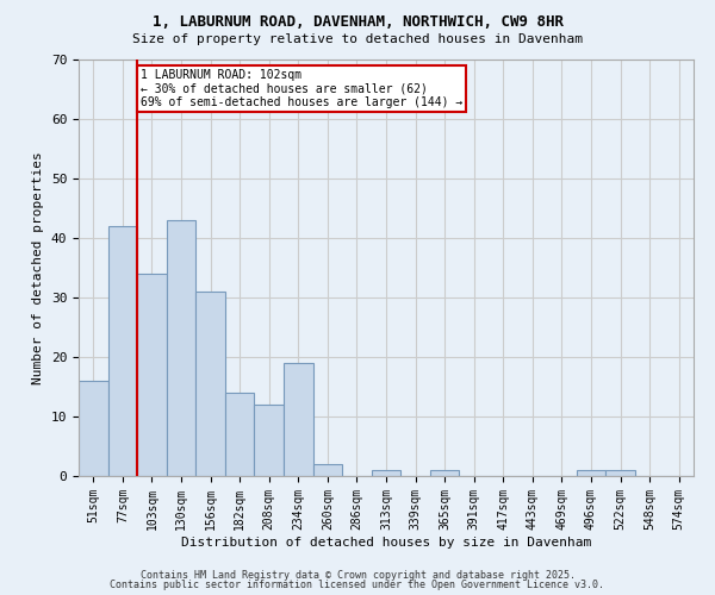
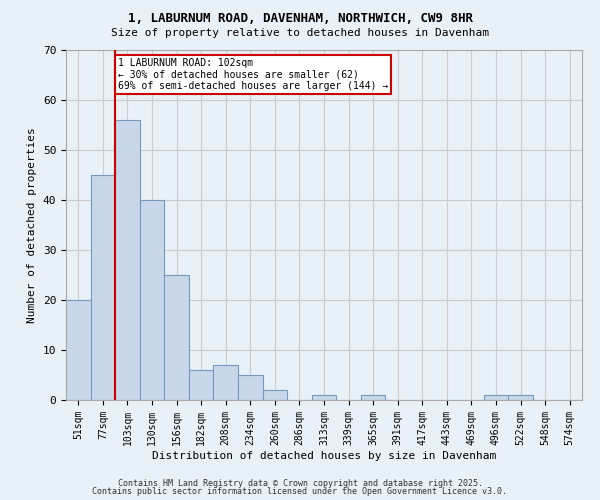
51sqm: 16 -> 20
77sqm: 42 -> 45
103sqm: 34 -> 56
130sqm: 43 -> 40
156sqm: 31 -> 25
182sqm: 14 -> 6
208sqm: 12 -> 7
234sqm: 19 -> 5
